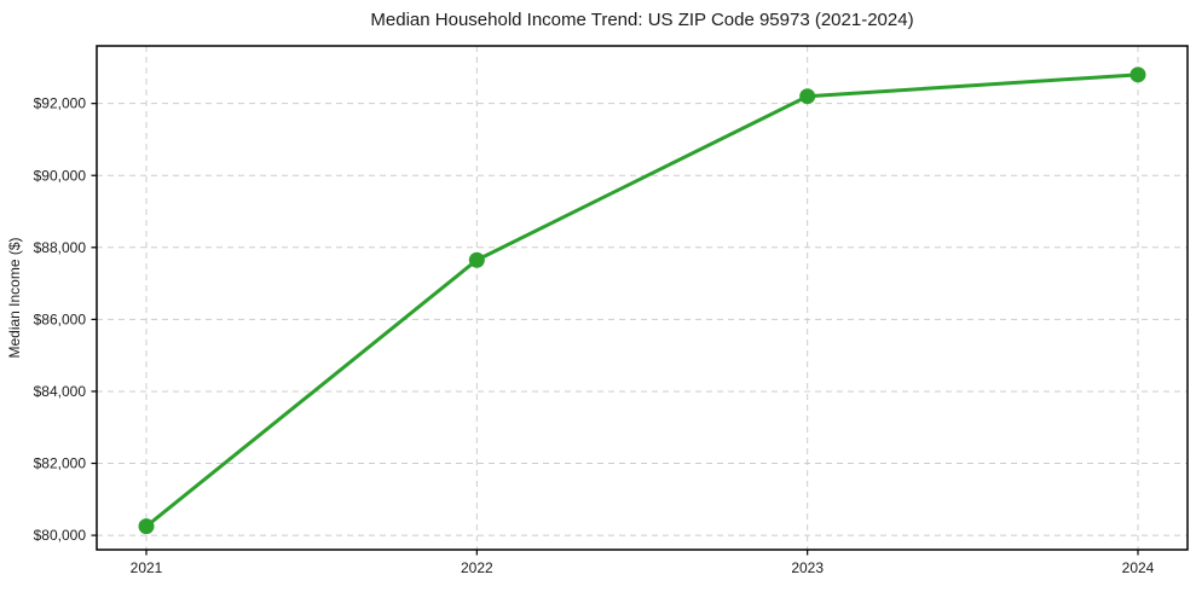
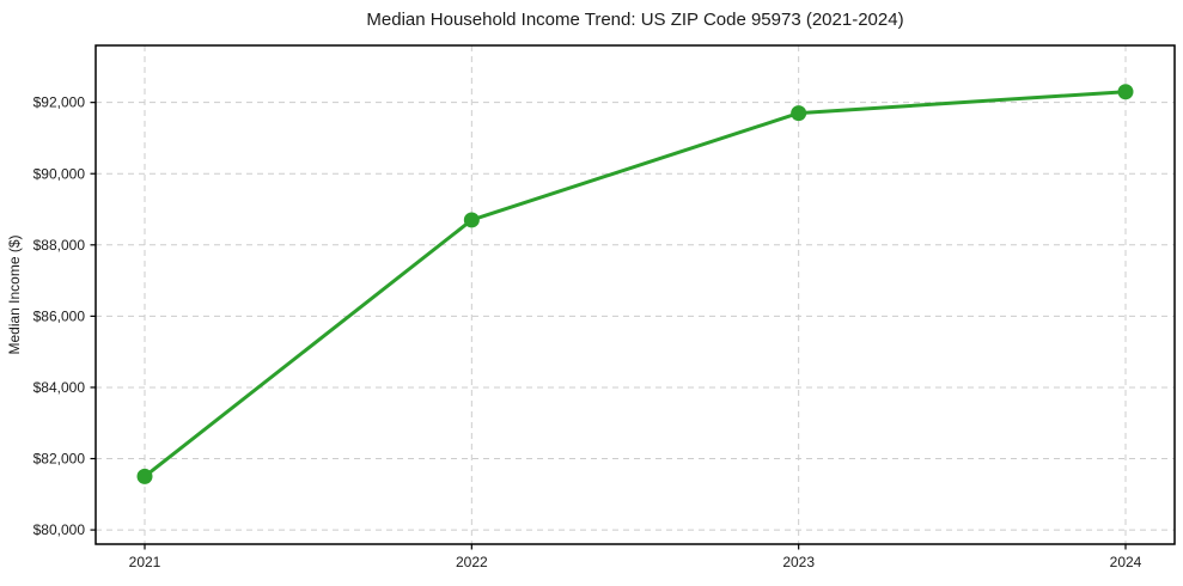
2021: $80200 -> $81500
2022: $87600 -> $88700
2023: $92200 -> $91700
2024: $92800 -> $92300
